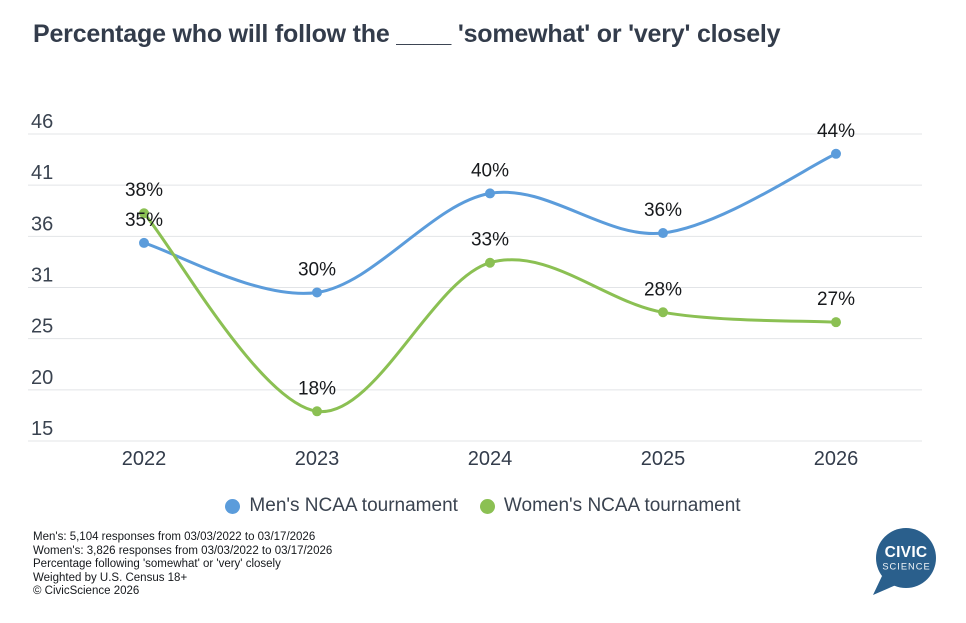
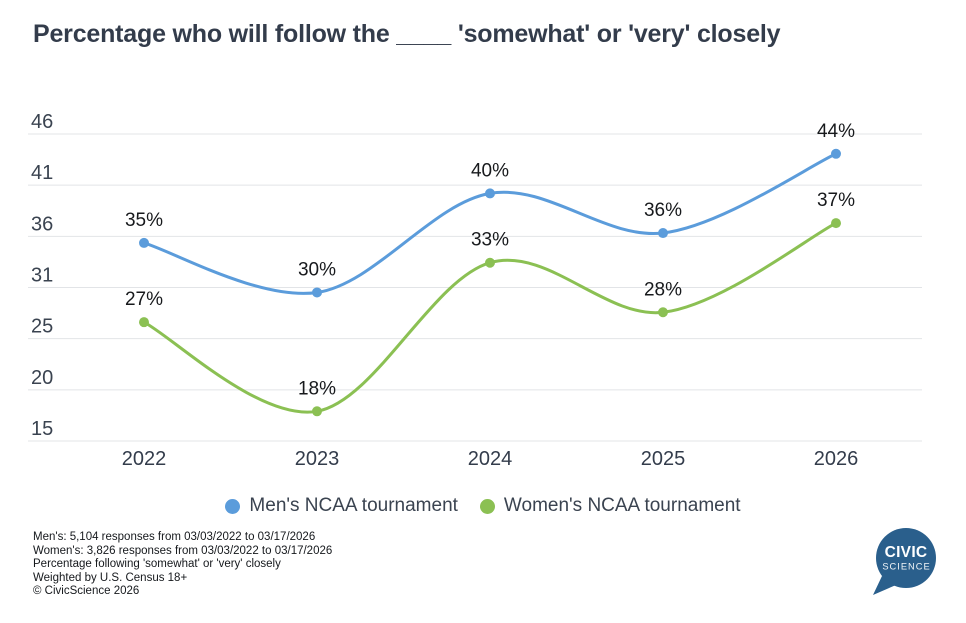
Women's NCAA tournament/2022: 38% -> 27%
Women's NCAA tournament/2026: 27% -> 37%
